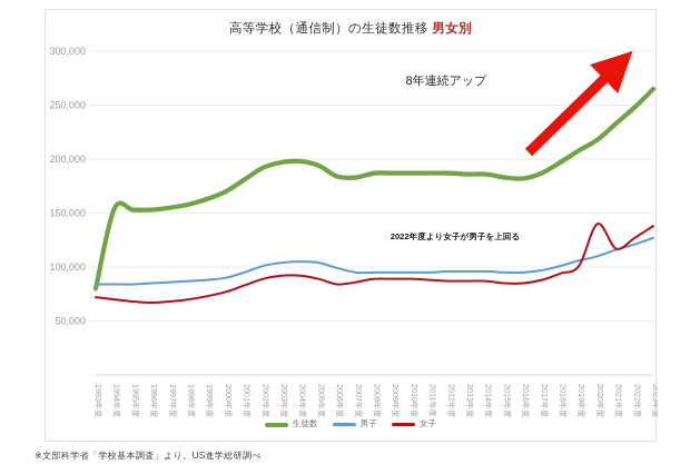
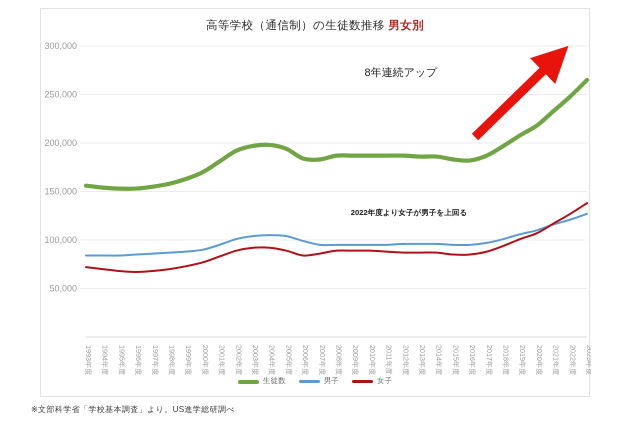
生徒数/1993年度: 80000 -> 160000
女子/2020年度: 140000 -> 110000
